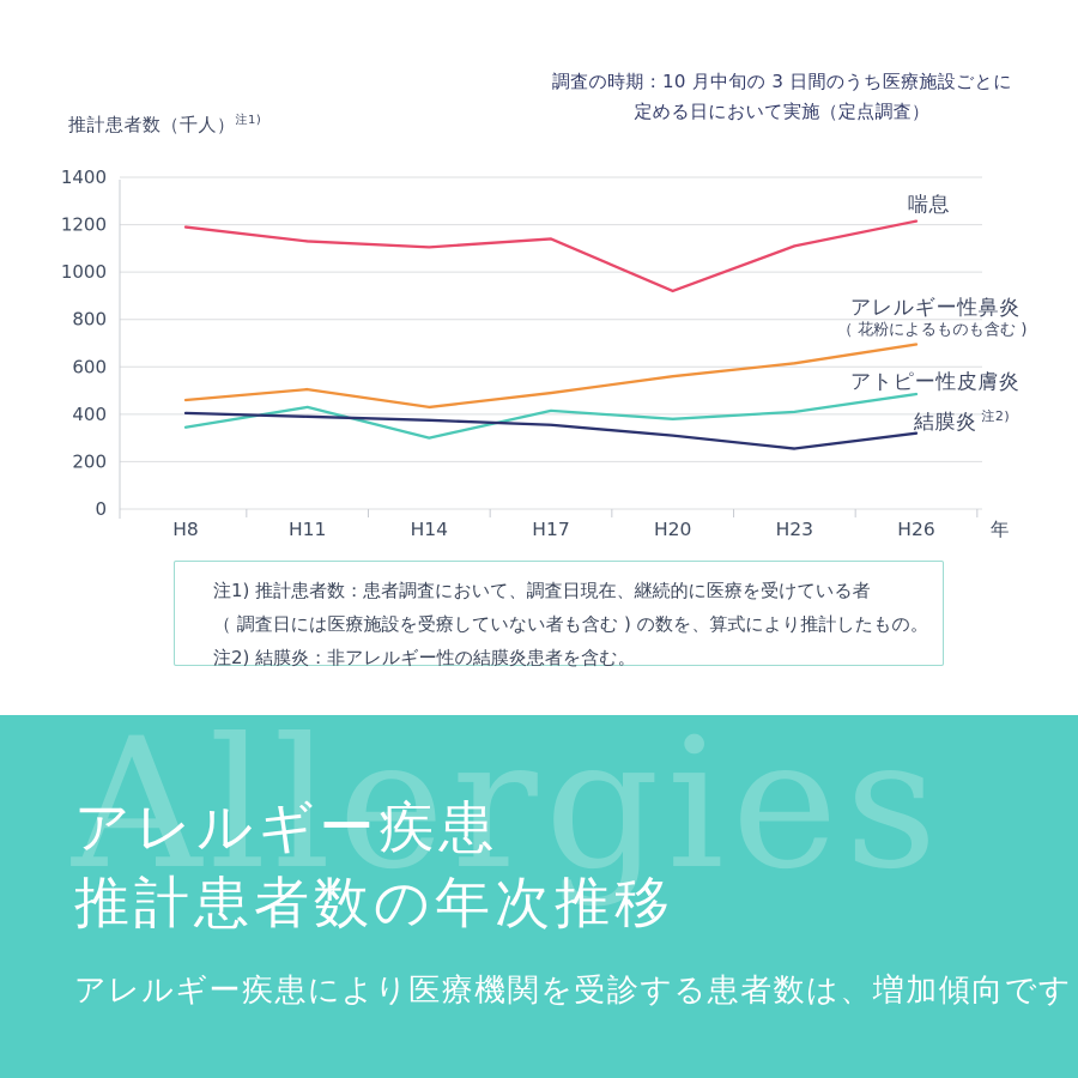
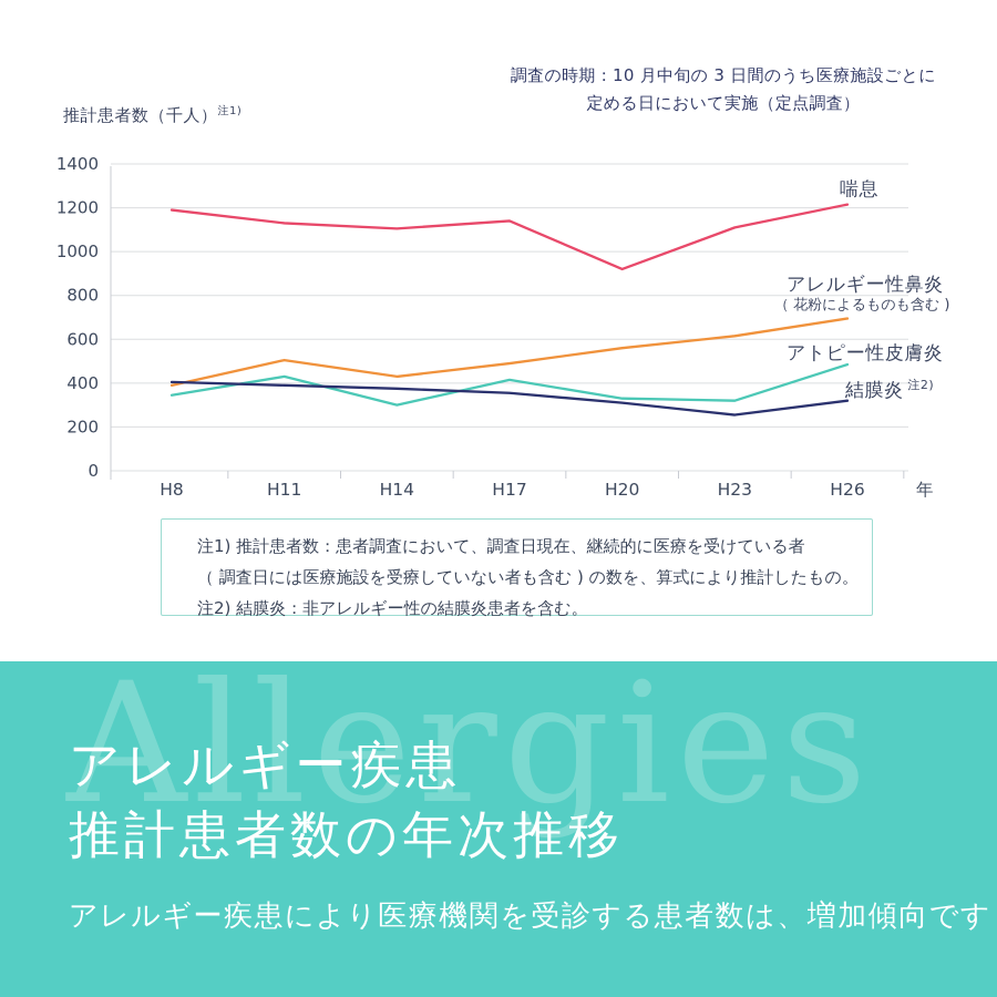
アレルギー性鼻炎/H8: 460 -> 390
アトピー性皮膚炎/H20: 380 -> 330
アトピー性皮膚炎/H23: 410 -> 320
